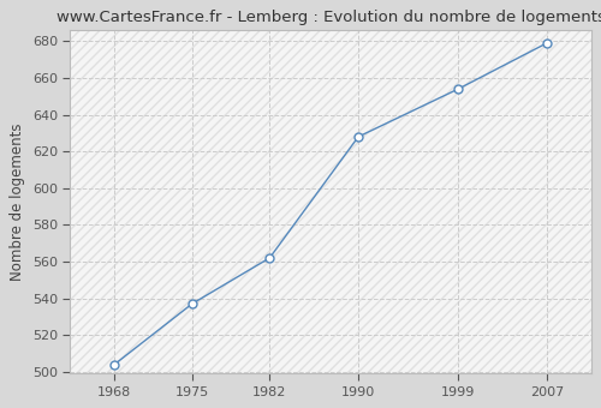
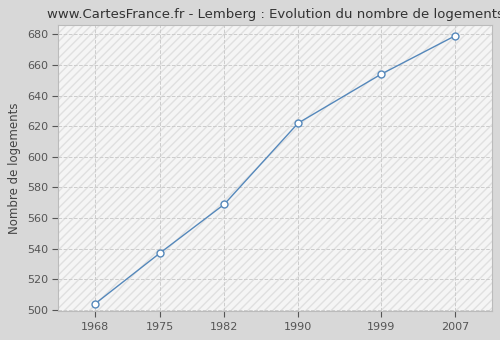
1982: 562 -> 569
1990: 628 -> 622
